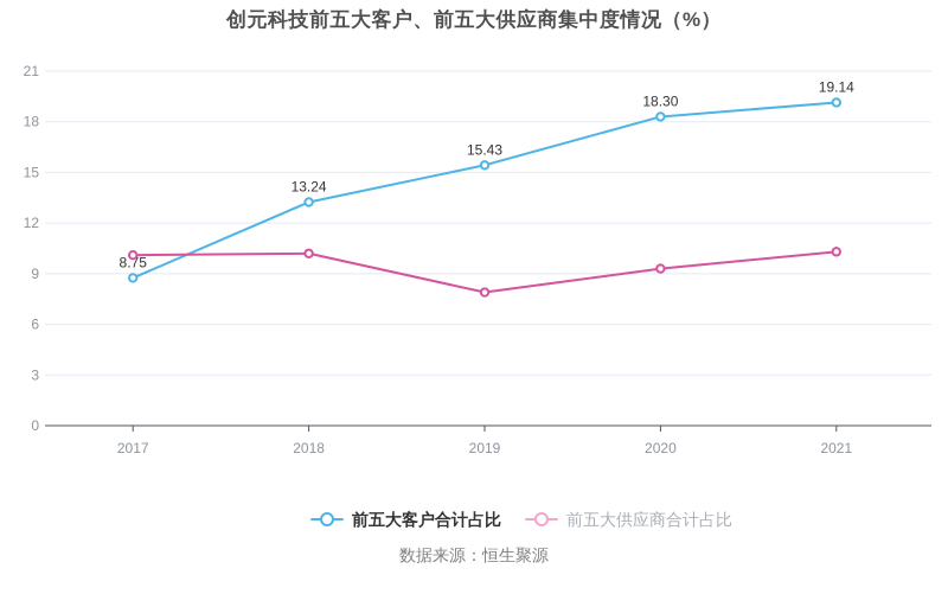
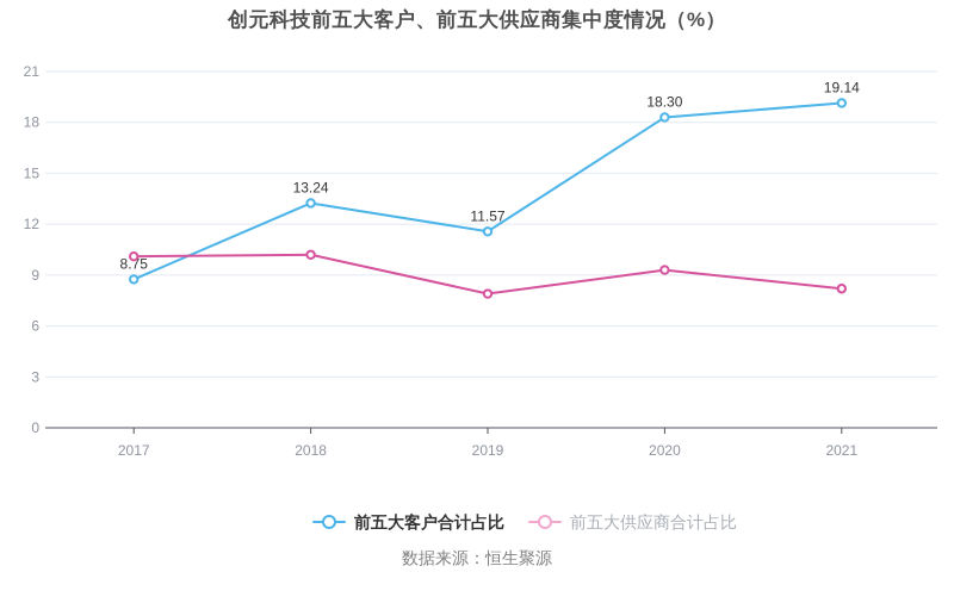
前五大客户合计占比/2019: 15.43 -> 11.57
前五大供应商合计占比/2021: 10.3 -> 8.2
